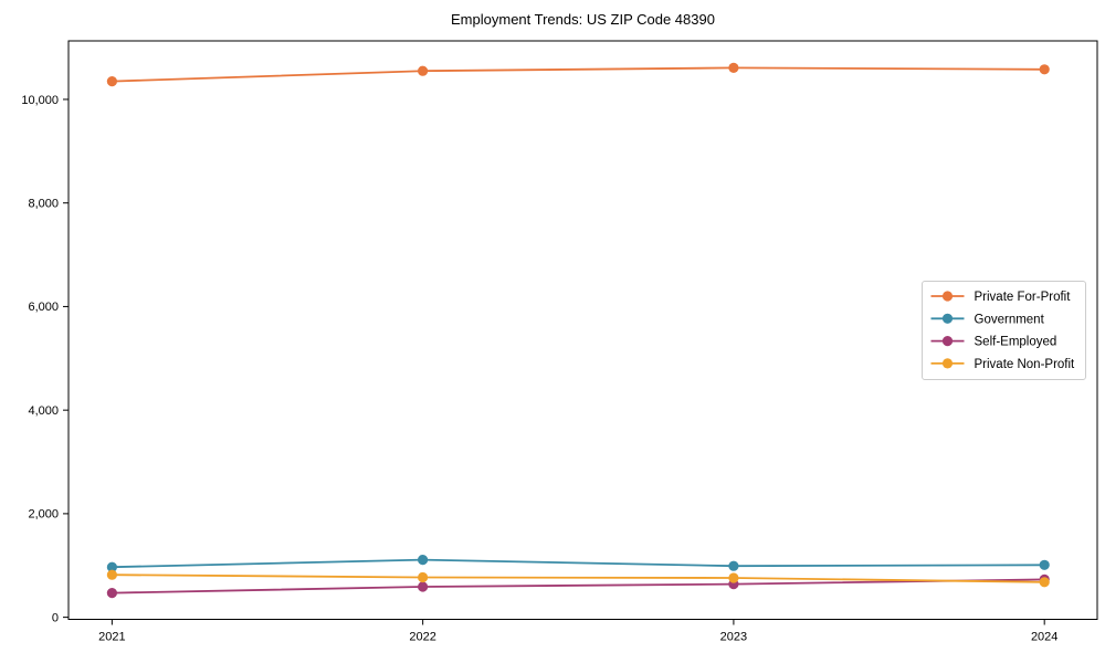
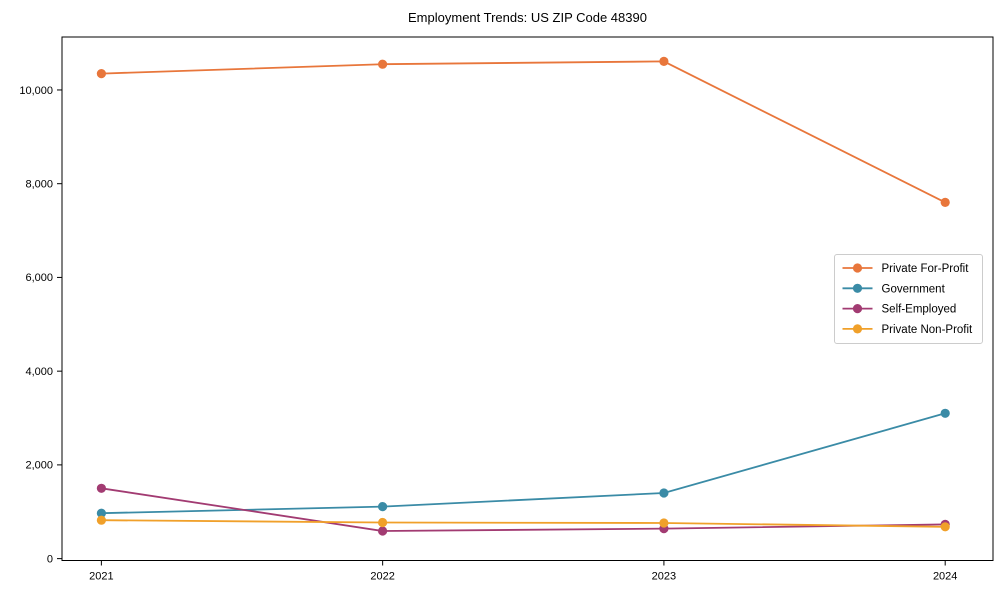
Self-Employed/2021: 500 -> 1500
Government/2023: 1000 -> 1400
Private For-Profit/2024: 10600 -> 7600
Government/2024: 1000 -> 3100
